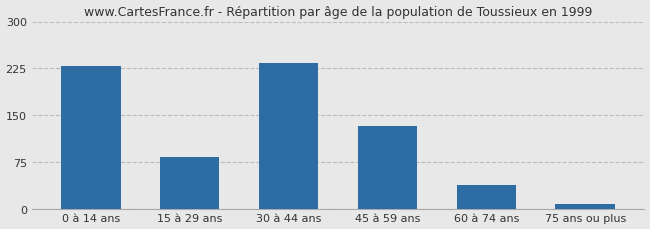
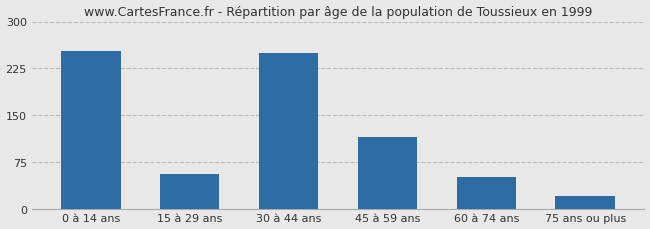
0 à 14 ans: 228 -> 252
15 à 29 ans: 83 -> 56
30 à 44 ans: 233 -> 250
45 à 59 ans: 133 -> 114
60 à 74 ans: 38 -> 50
75 ans ou plus: 8 -> 20
